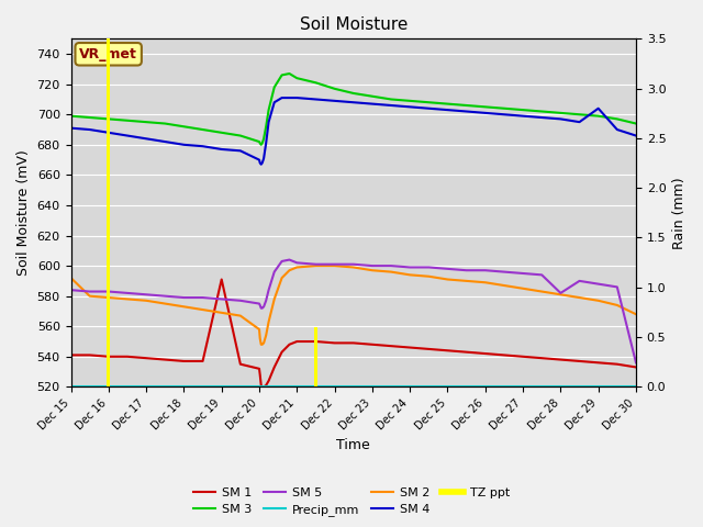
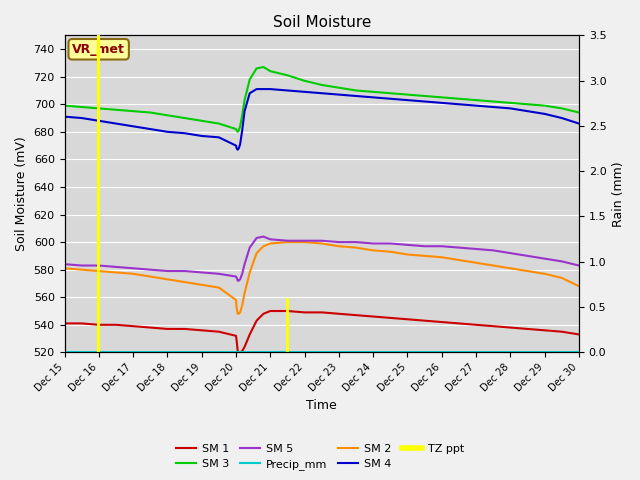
SM 2/Dec 15: 592 -> 581
SM 1/Dec 19: 591 -> 536
SM 5/Dec 28: 582 -> 592
SM 4/Dec 29: 704 -> 693
SM 5/Dec 30: 536 -> 583
